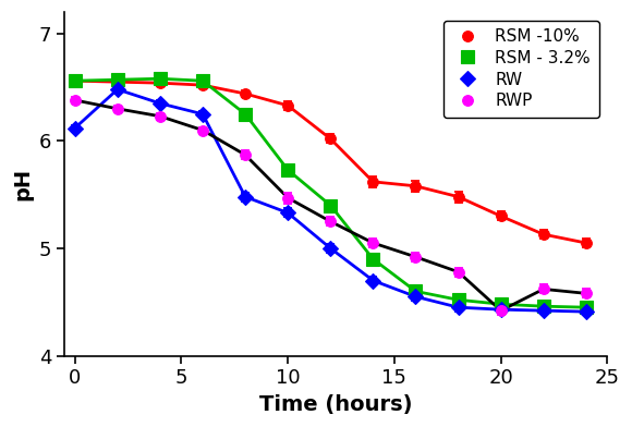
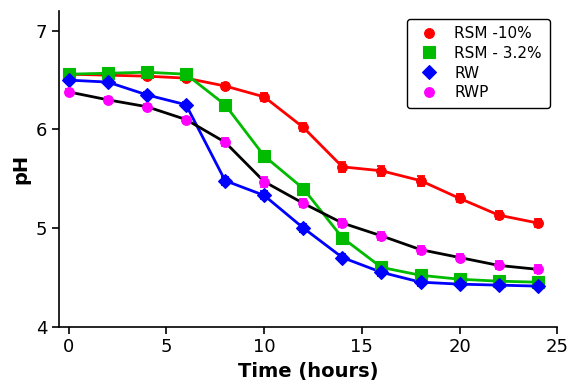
RW/0: 6.12 -> 6.50
RWP/20: 4.42 -> 4.70
